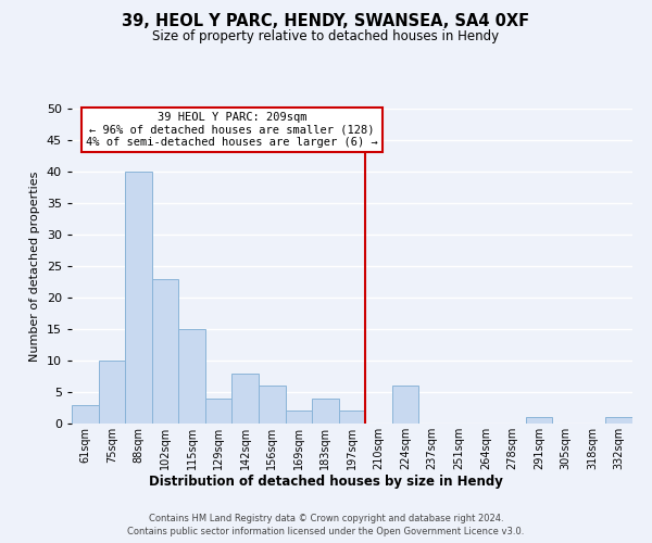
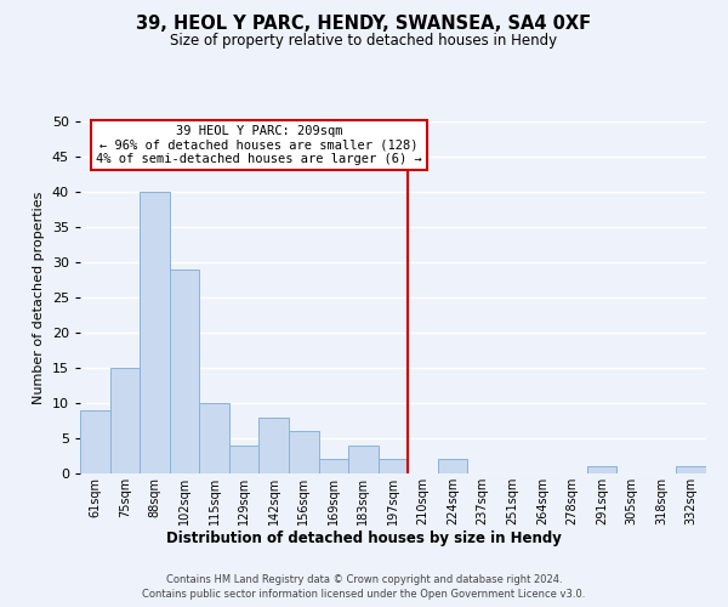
61sqm: 3 -> 9
75sqm: 10 -> 15
102sqm: 23 -> 29
115sqm: 15 -> 10
224sqm: 6 -> 2
